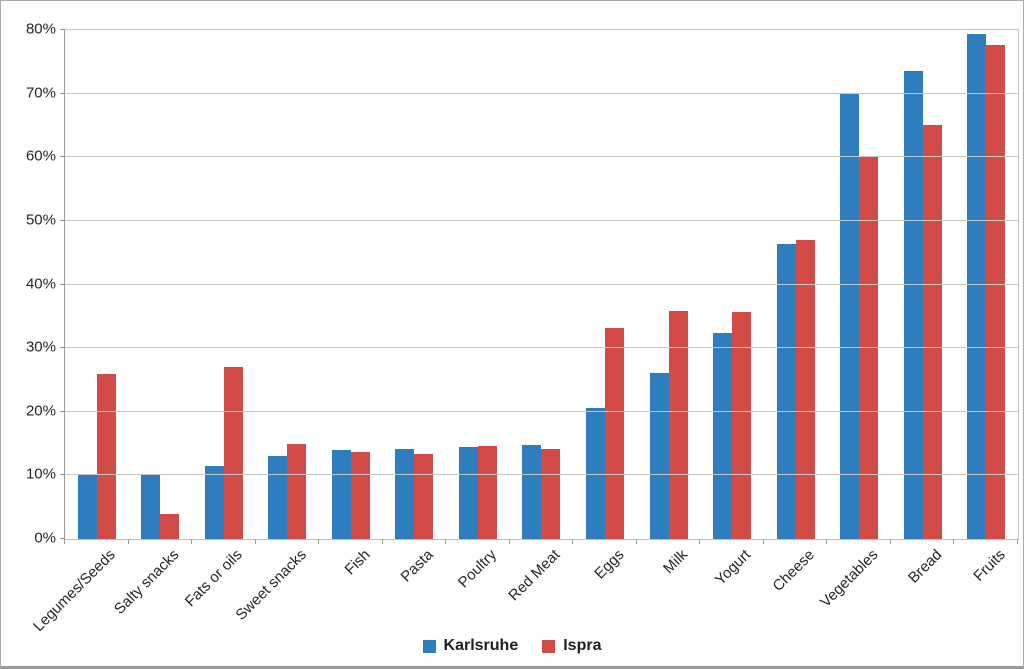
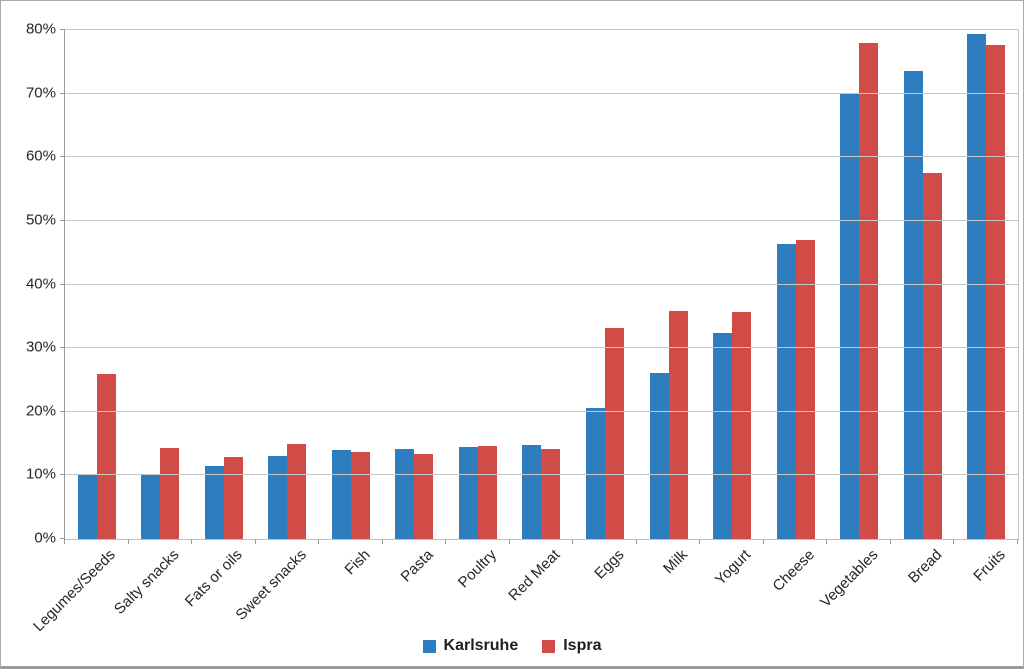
Ispra/Salty snacks: 4% -> 14%
Ispra/Fats or oils: 27% -> 13%
Ispra/Vegetables: 60% -> 78%
Ispra/Bread: 65% -> 58%
